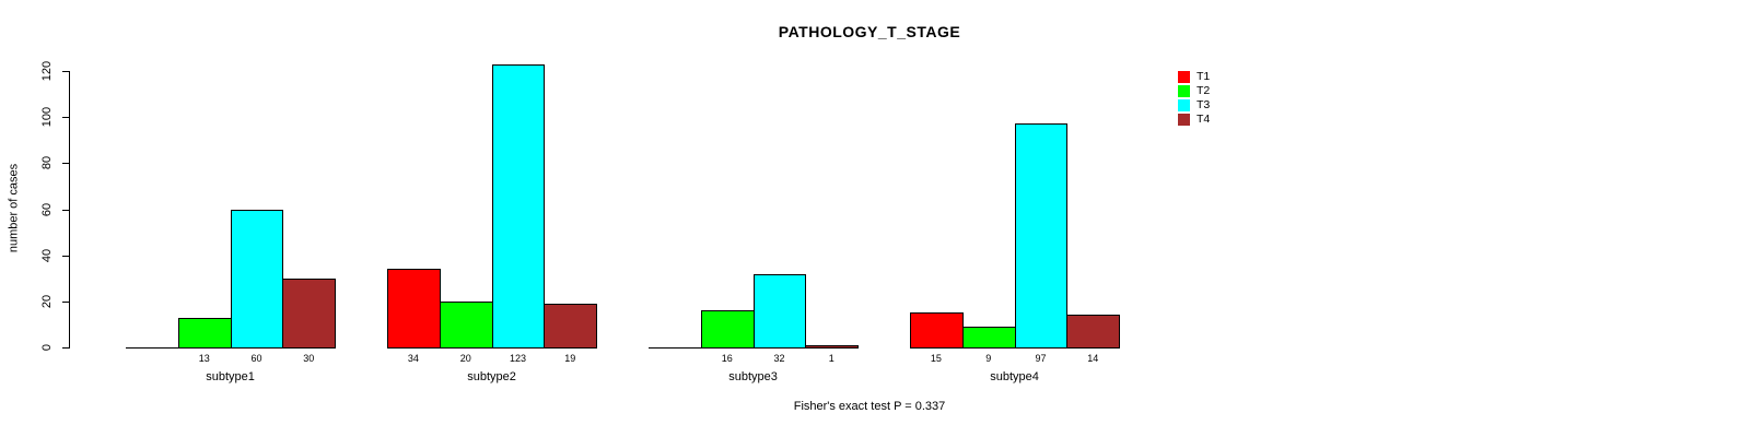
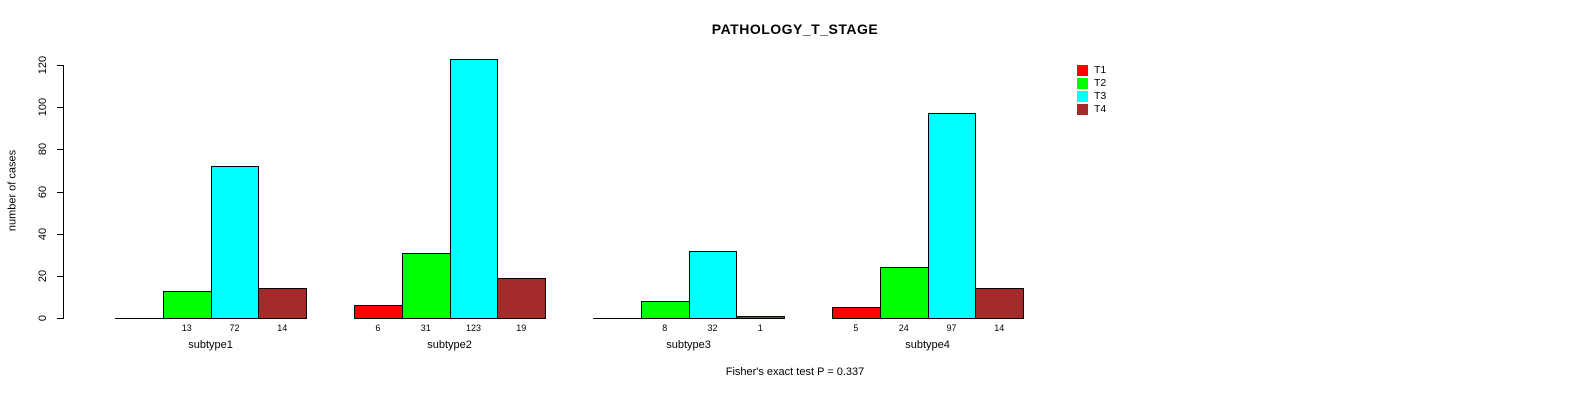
T3/subtype1: 60 -> 72
T4/subtype1: 30 -> 14
T1/subtype2: 34 -> 6
T2/subtype2: 20 -> 31
T2/subtype3: 16 -> 8
T1/subtype4: 15 -> 5
T2/subtype4: 9 -> 24
